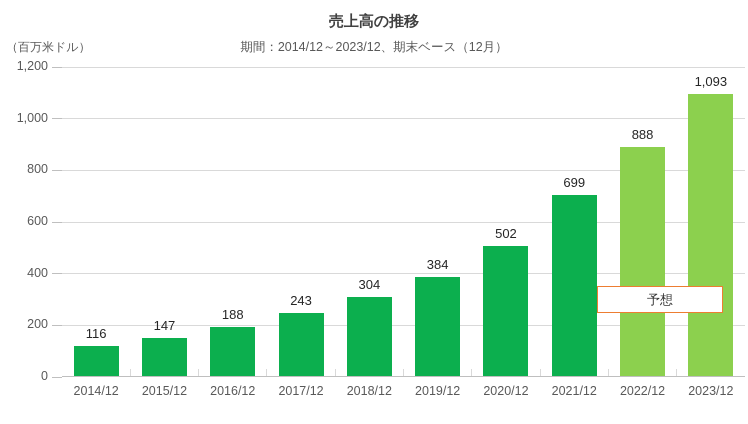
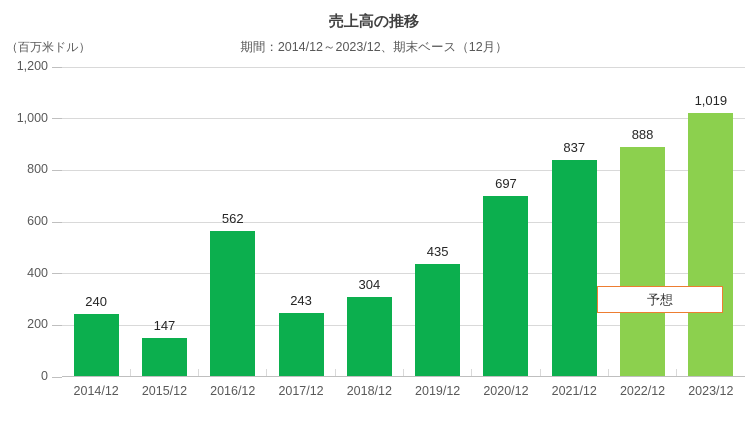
2014/12: 116 -> 240
2016/12: 188 -> 562
2019/12: 384 -> 435
2020/12: 502 -> 697
2021/12: 699 -> 837
2023/12: 1,093 -> 1,019
